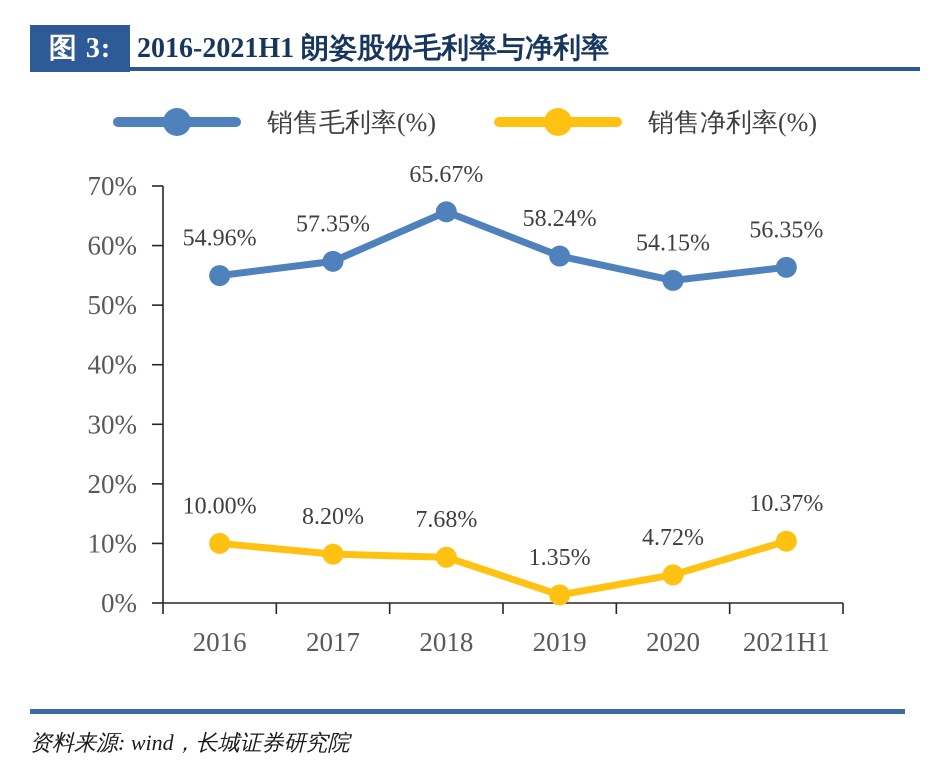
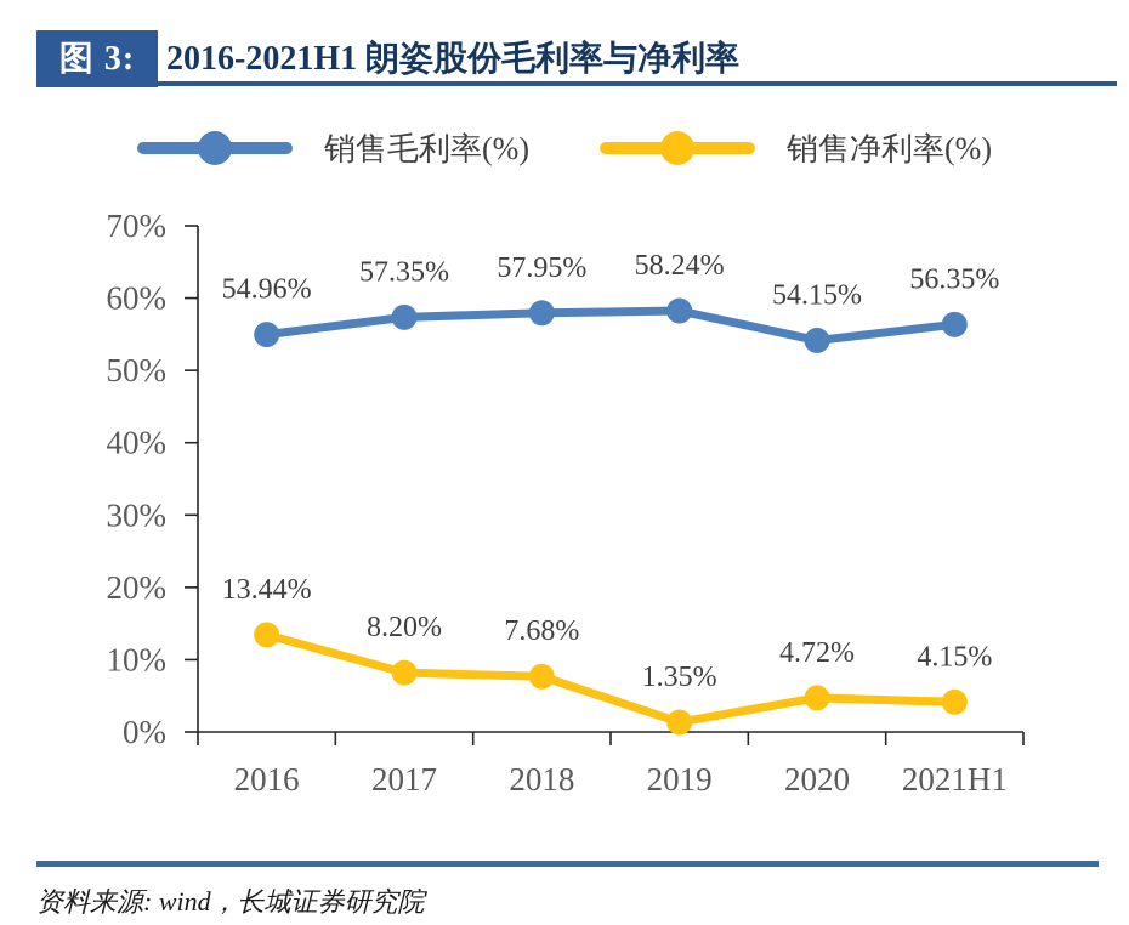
销售净利率(%)/2016: 10.00% -> 13.44%
销售毛利率(%)/2018: 65.67% -> 57.95%
销售净利率(%)/2021H1: 10.37% -> 4.15%
